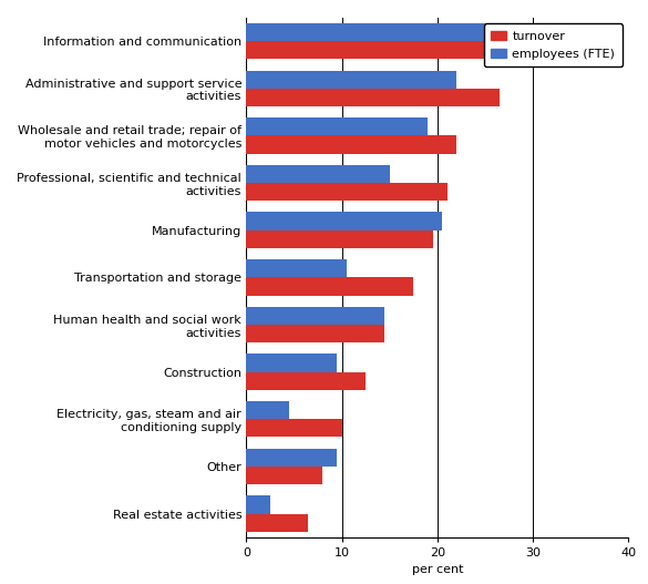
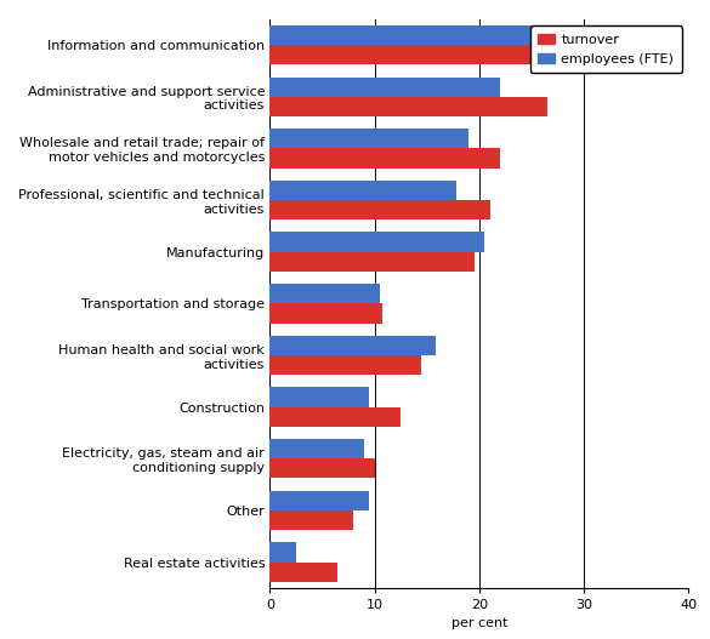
employees (FTE)/Professional, scientific and technical activities: 15.0 -> 17.8
turnover/Transportation and storage: 17.5 -> 10.8
employees (FTE)/Human health and social work activities: 14.5 -> 15.8
employees (FTE)/Electricity, gas, steam and air conditioning supply: 4.5 -> 9.0
